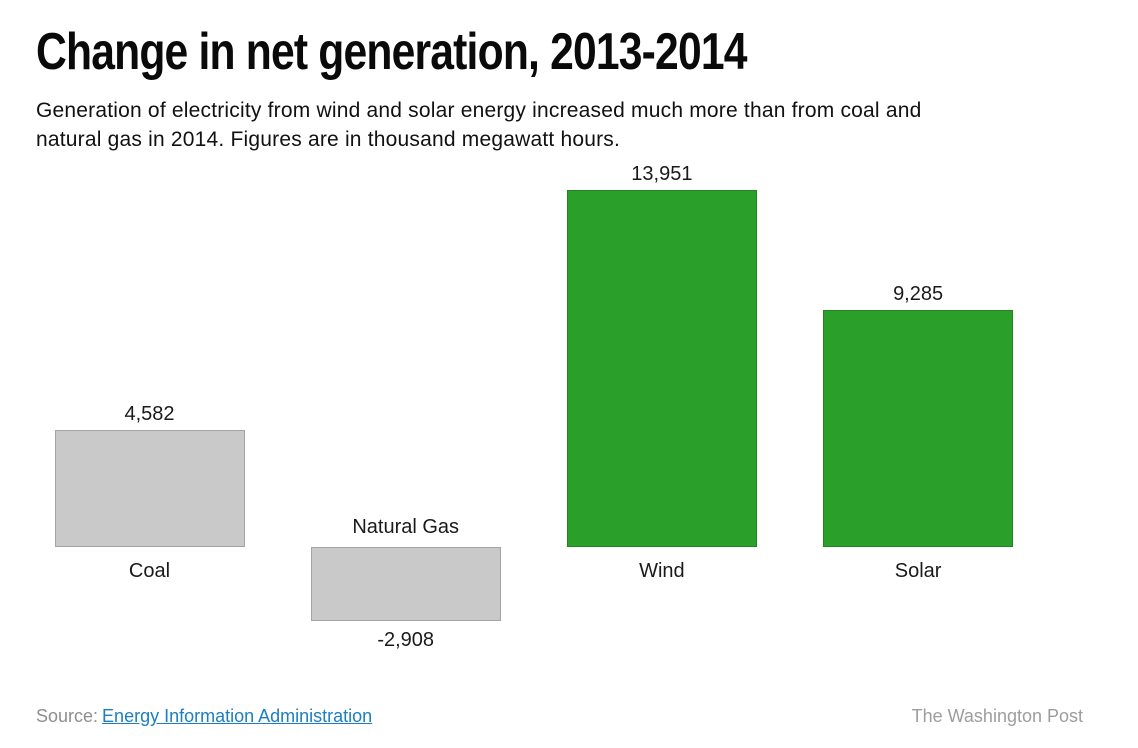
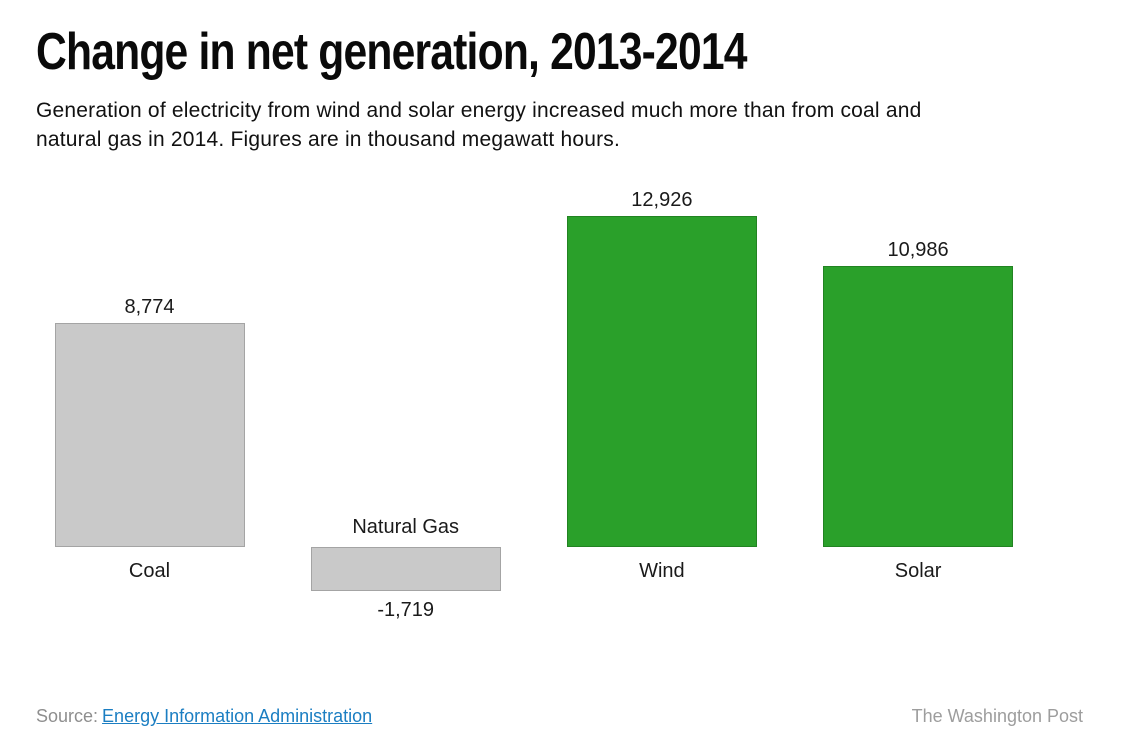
Coal: 4,582 -> 8,774
Natural Gas: -2,908 -> -1,719
Wind: 13,951 -> 12,926
Solar: 9,285 -> 10,986
